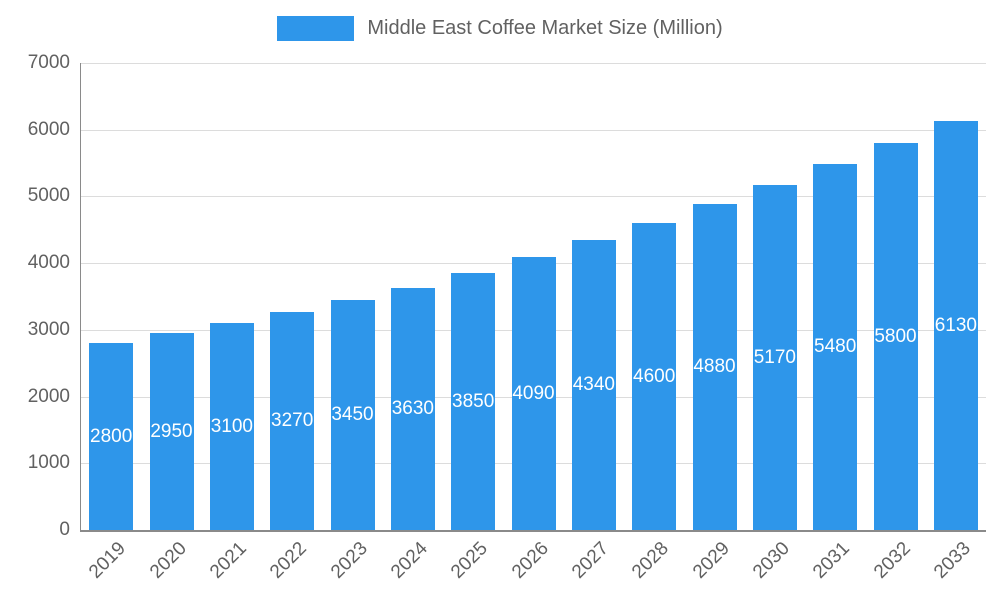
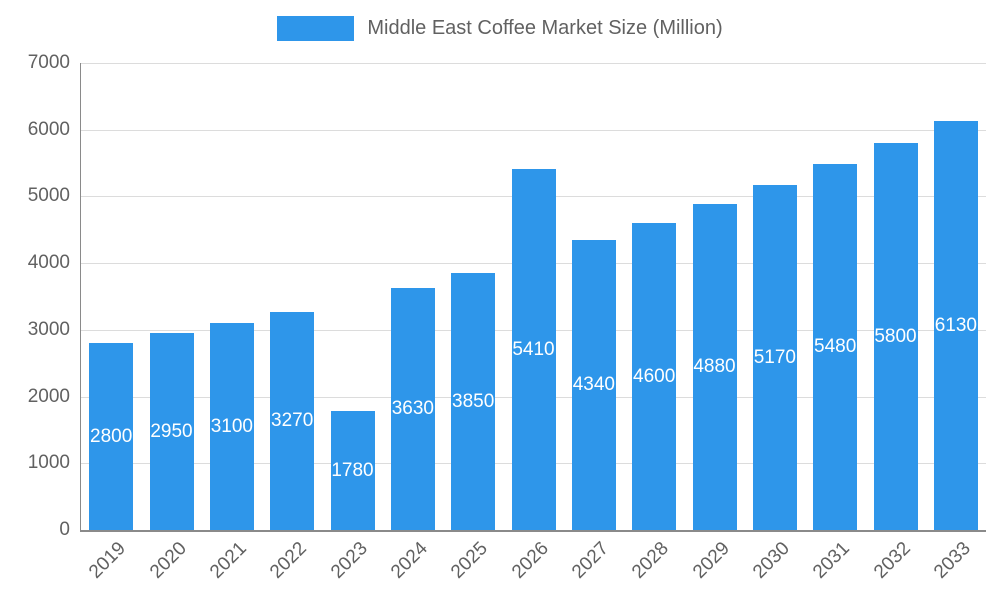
2023: 3450 -> 1780
2026: 4090 -> 5410
